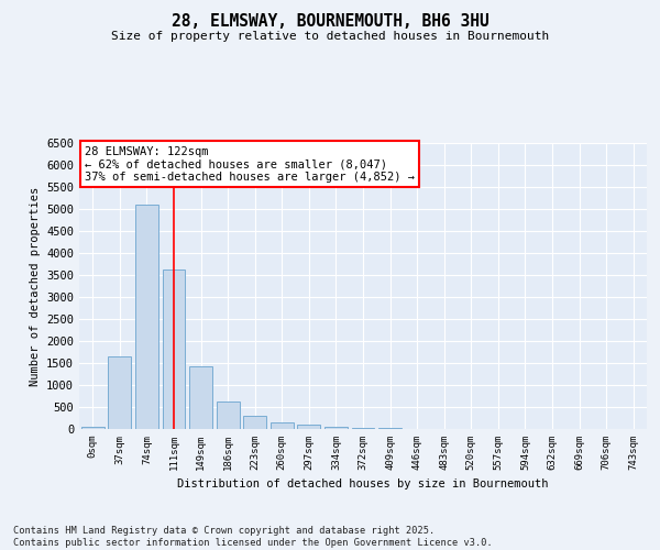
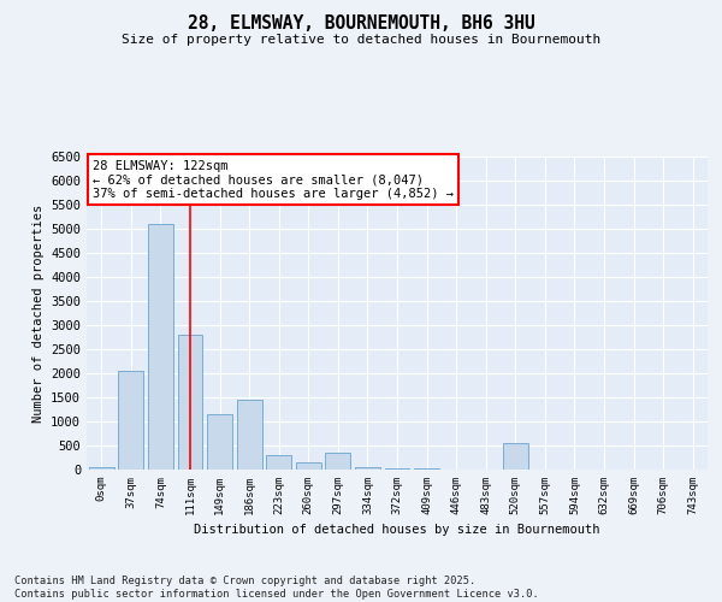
37sqm: 1650 -> 2050
111sqm: 3620 -> 2800
149sqm: 1420 -> 1150
186sqm: 620 -> 1450
297sqm: 100 -> 350
520sqm: 0 -> 550
